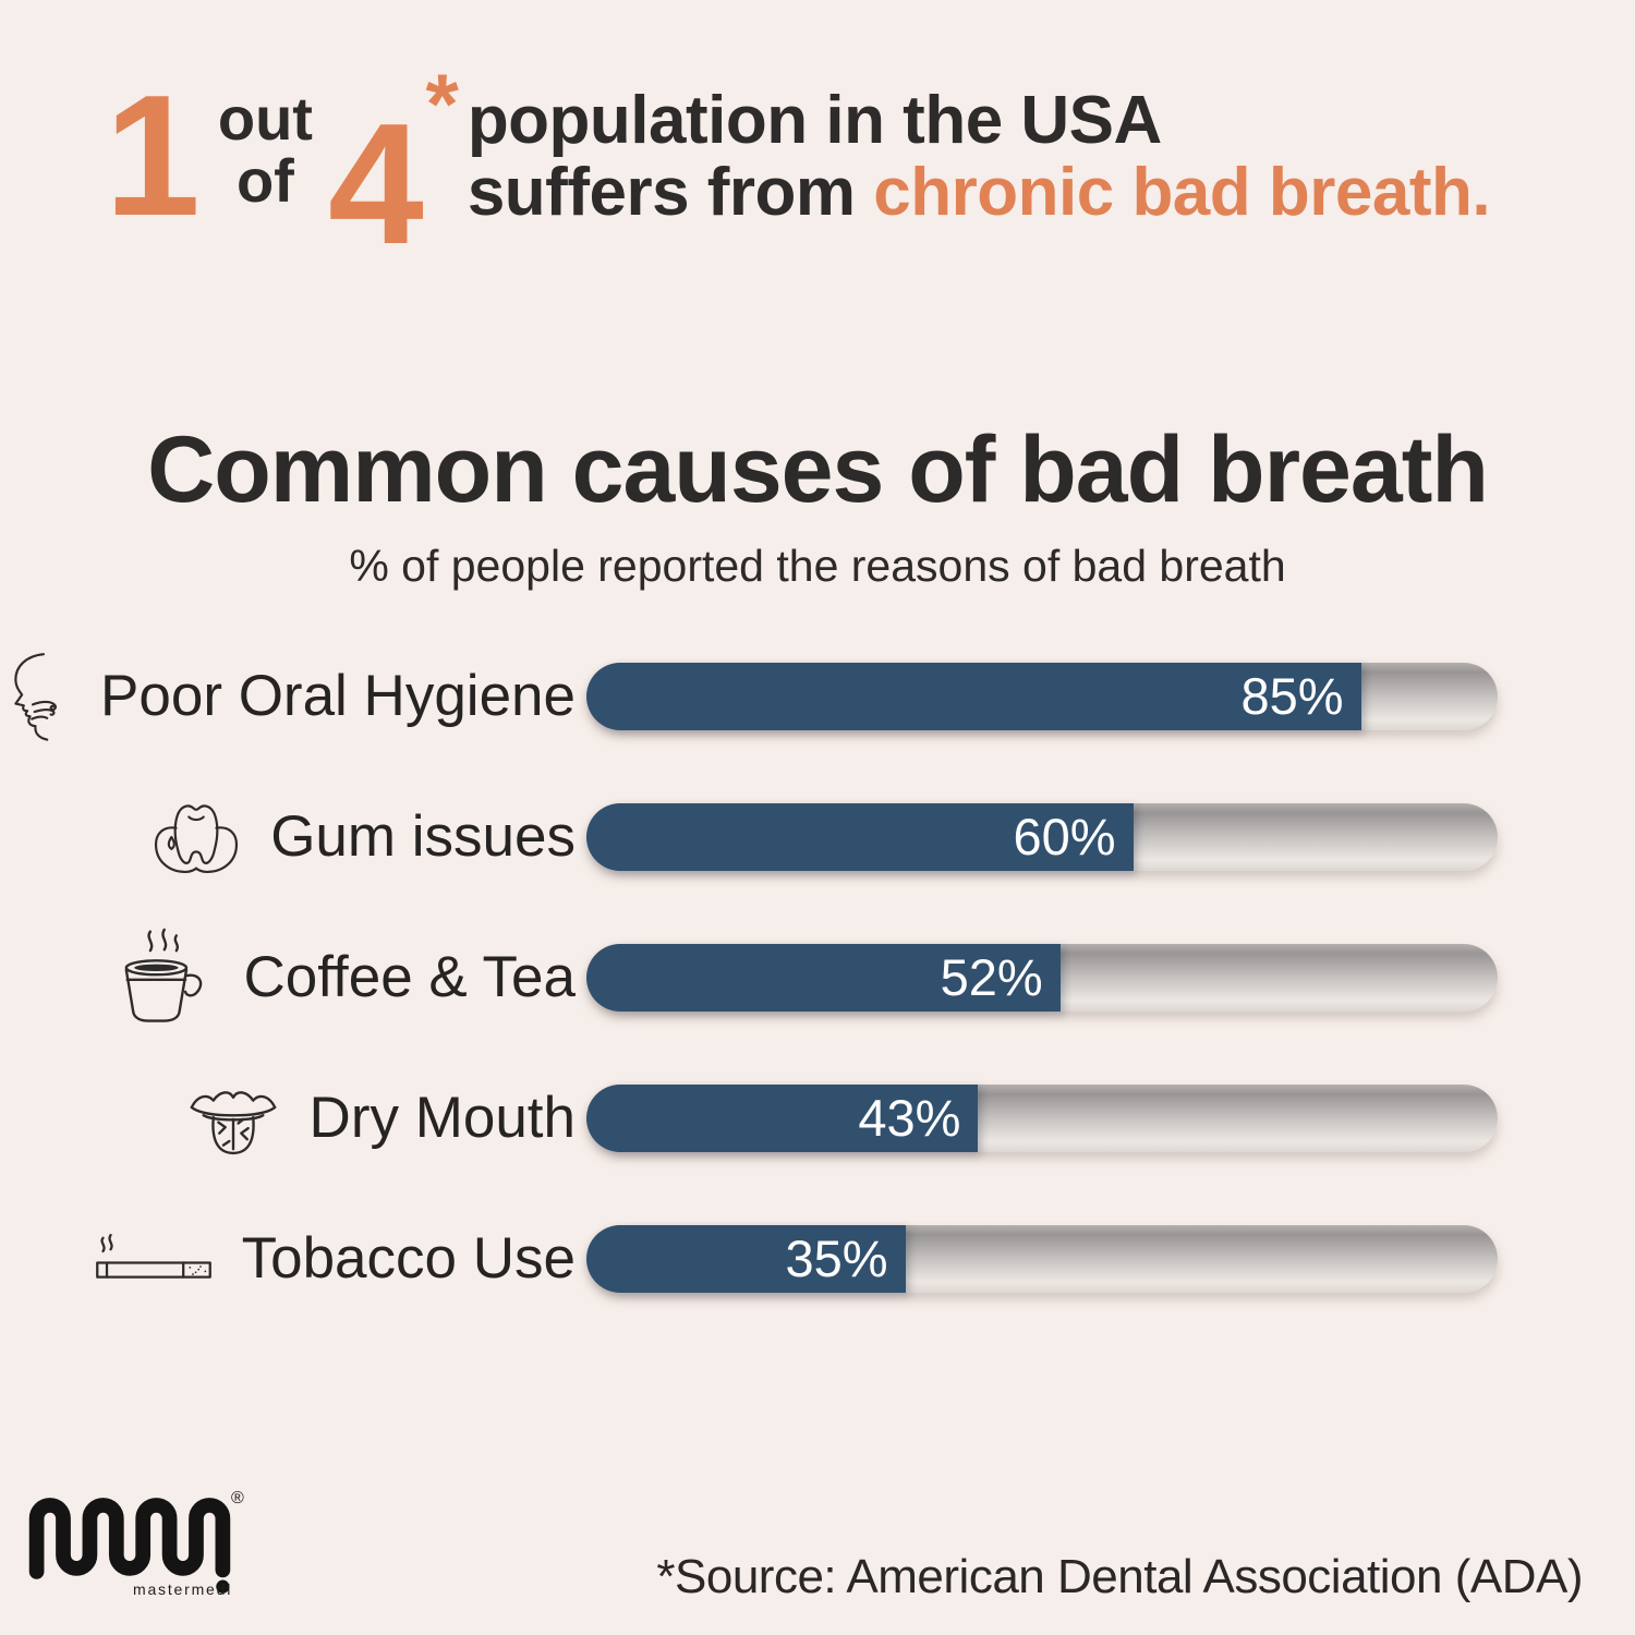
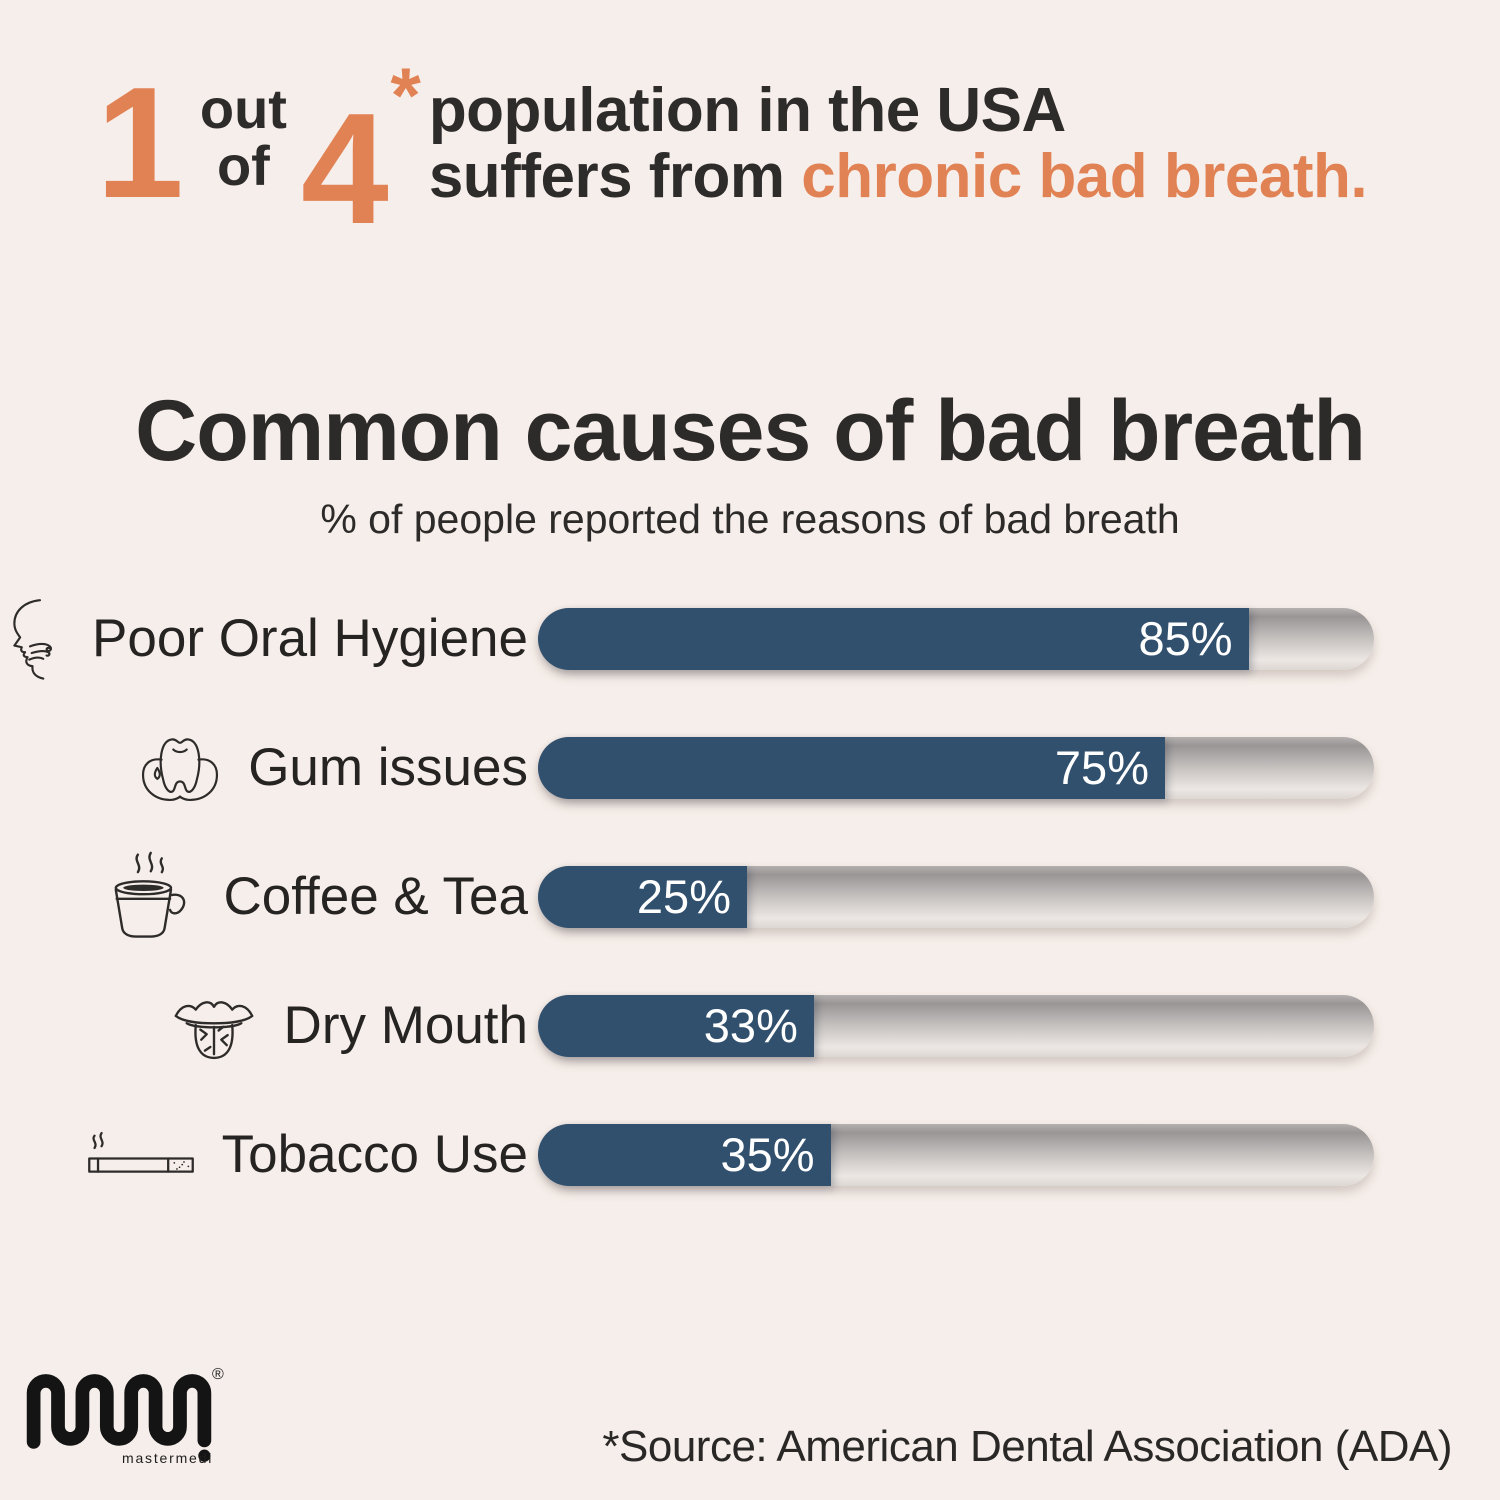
Gum issues: 60% -> 75%
Coffee & Tea: 52% -> 25%
Dry Mouth: 43% -> 33%
